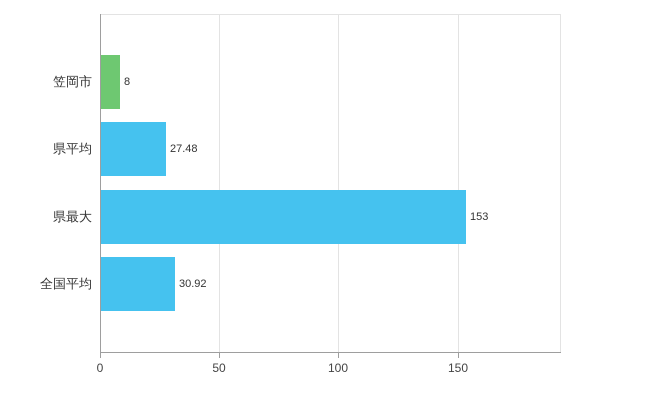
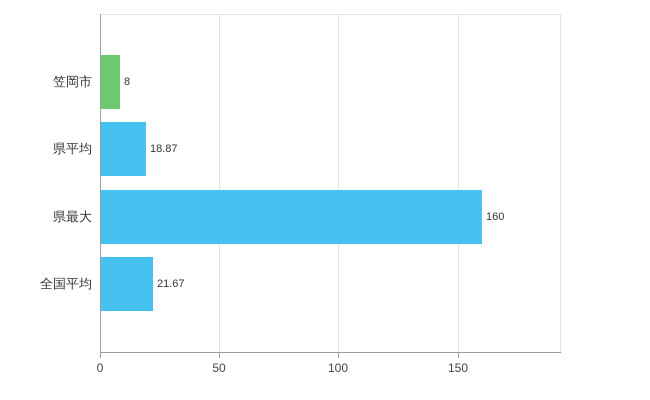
県平均: 27.48 -> 18.87
県最大: 153 -> 160
全国平均: 30.92 -> 21.67
